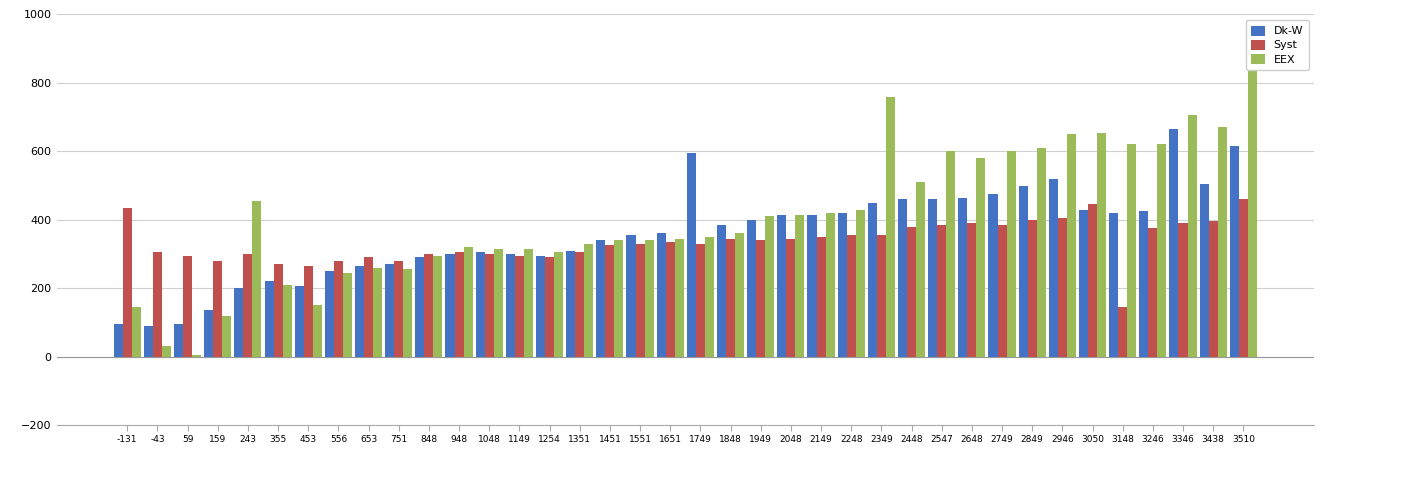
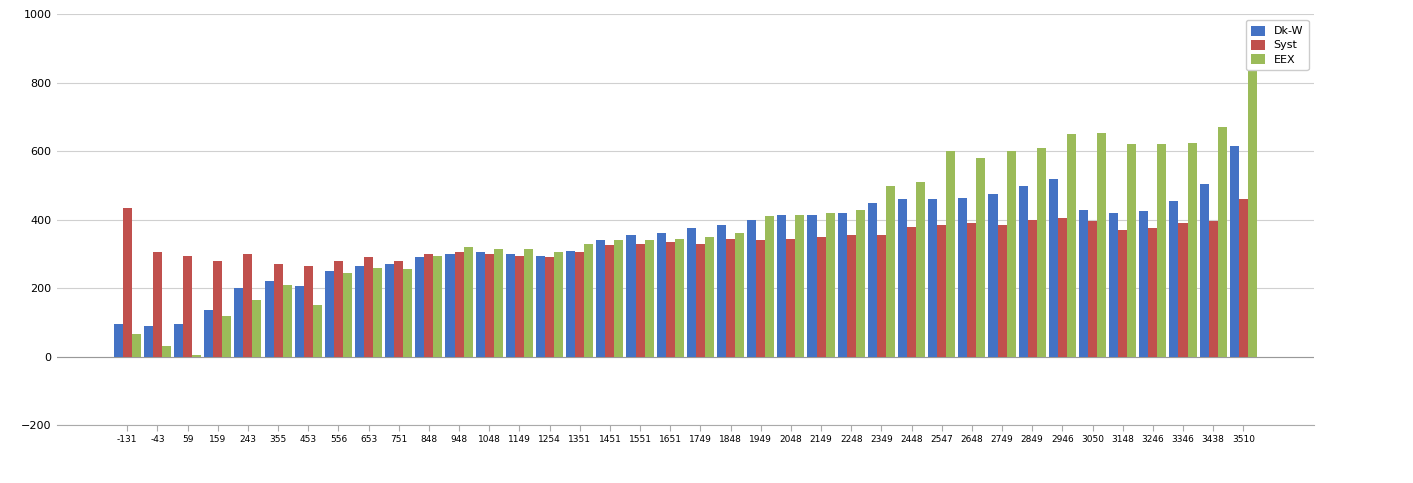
EEX/-131: 145 -> 65
EEX/243: 455 -> 165
Dk-W/1749: 595 -> 375
EEX/2349: 760 -> 500
Syst/3050: 445 -> 395
Syst/3148: 145 -> 370
Dk-W/3346: 665 -> 455
EEX/3346: 705 -> 625
